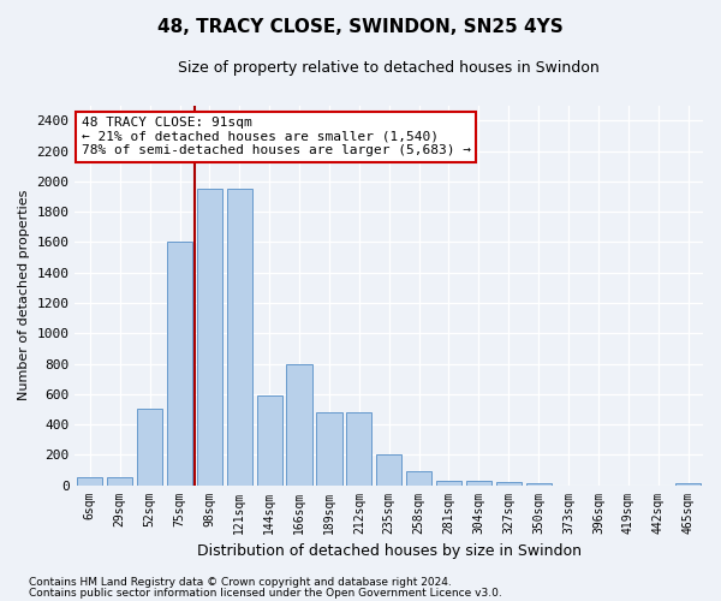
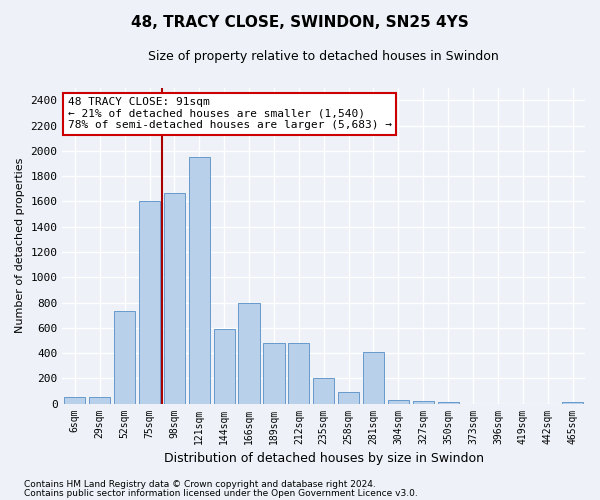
52sqm: 500 -> 730
98sqm: 1950 -> 1670
281sqm: 30 -> 410
